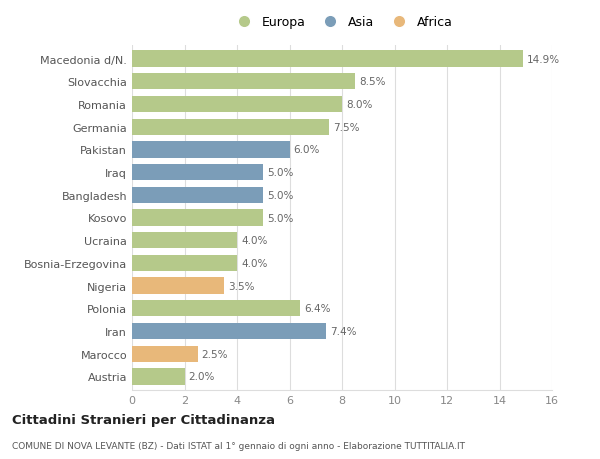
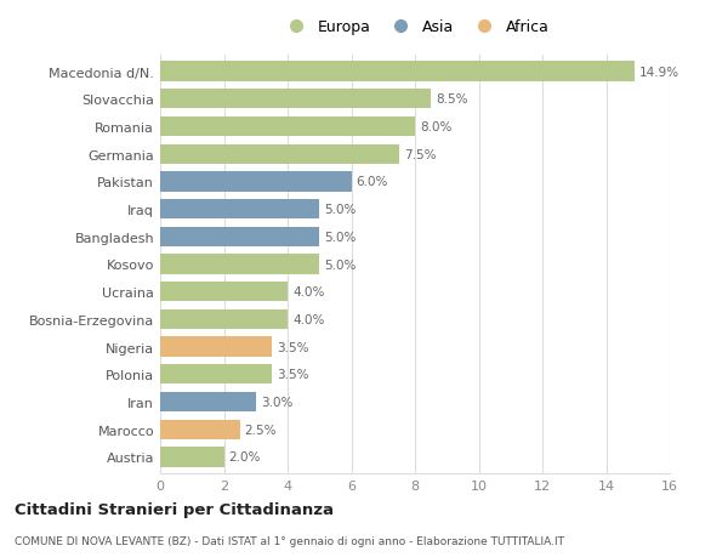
Polonia: 6.4% -> 3.5%
Iran: 7.4% -> 3.0%
